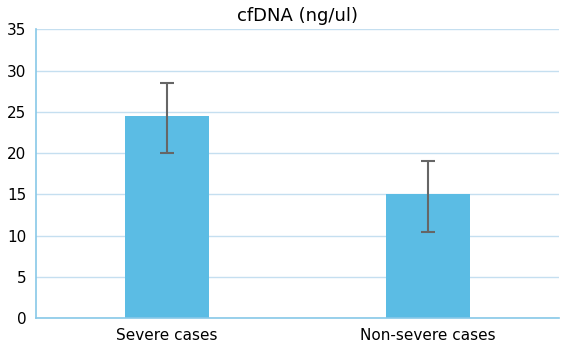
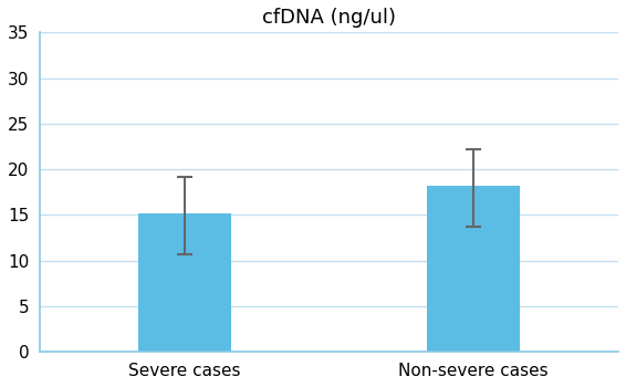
Severe cases: 24.5 -> 15.2
Non-severe cases: 15.0 -> 18.2
